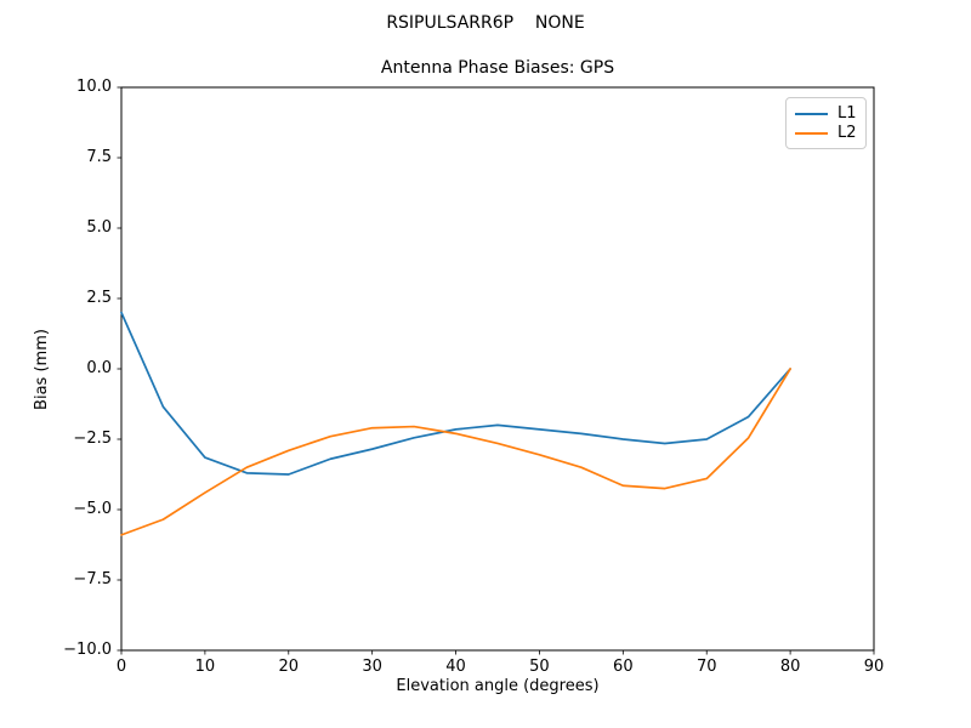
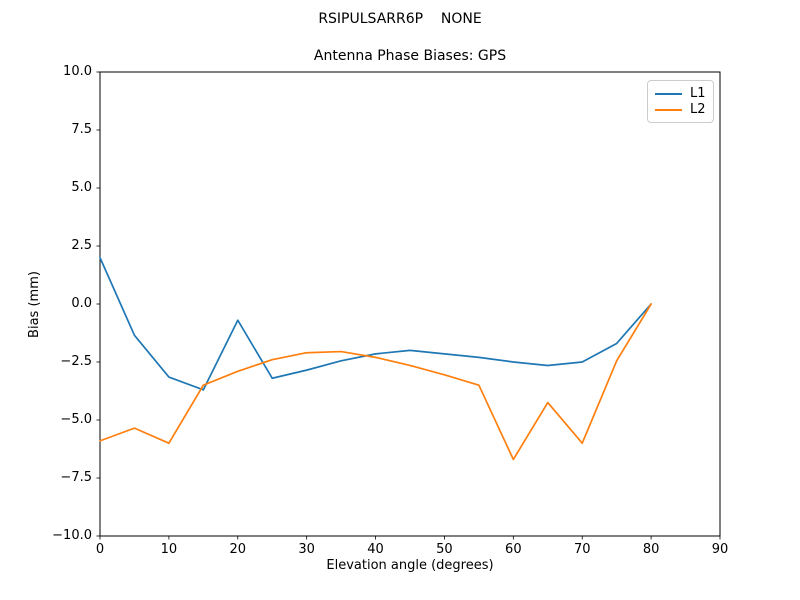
L2/10: -4.4 -> -6.0
L1/20: -3.8 -> -0.7
L2/60: -4.2 -> -6.7
L2/70: -3.9 -> -6.0
